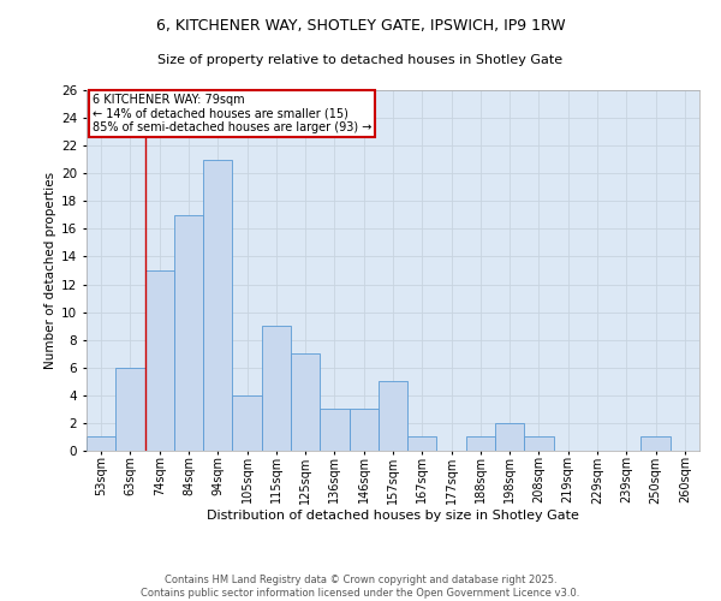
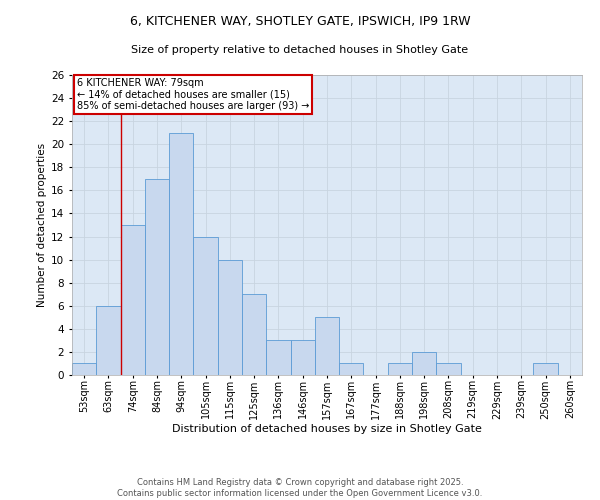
105sqm: 4 -> 12
115sqm: 9 -> 10
